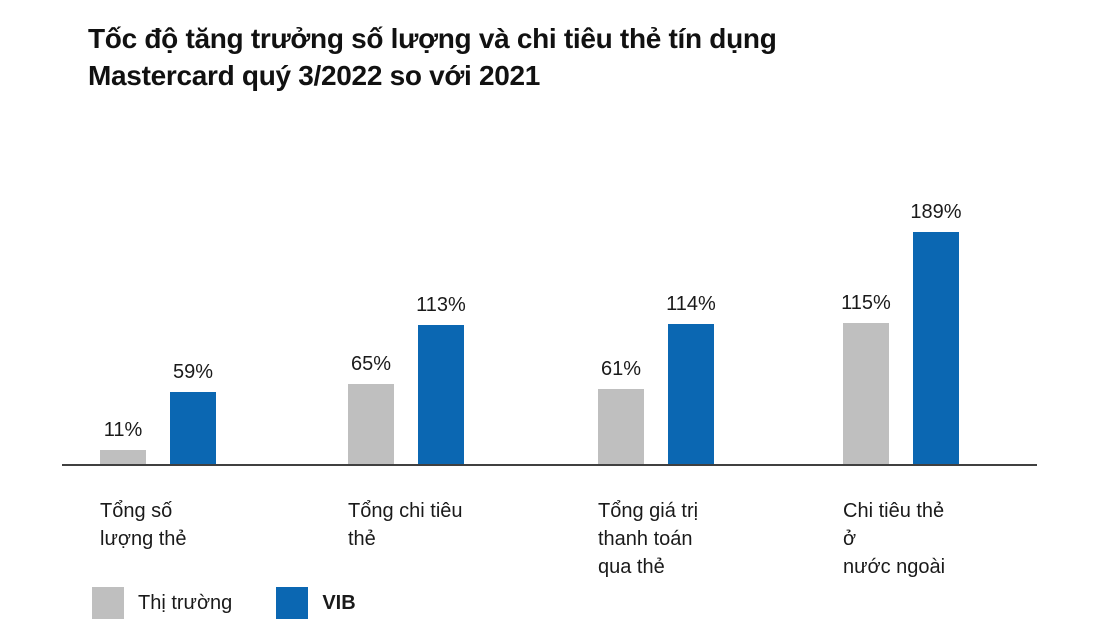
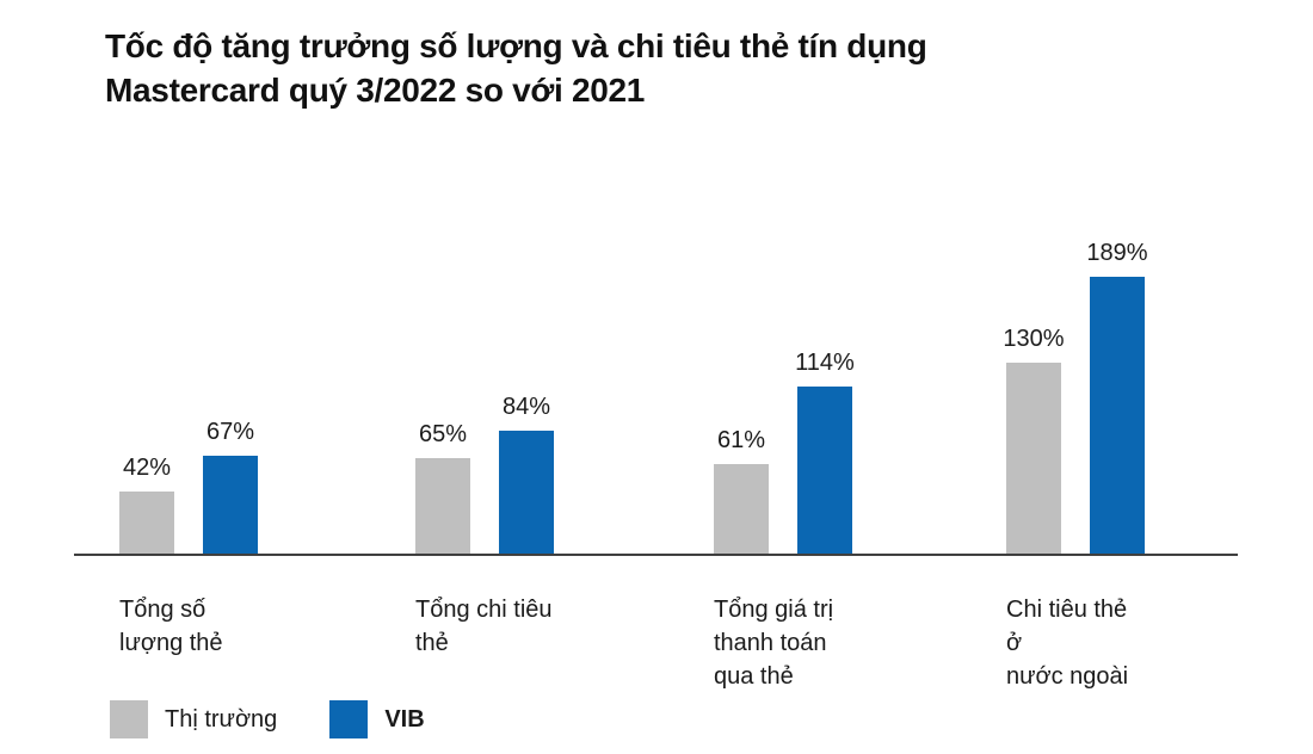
Thị trường/Tổng số lượng thẻ: 11% -> 42%
VIB/Tổng số lượng thẻ: 59% -> 67%
VIB/Tổng chi tiêu thẻ: 113% -> 84%
Thị trường/Chi tiêu thẻ ở nước ngoài: 115% -> 130%
